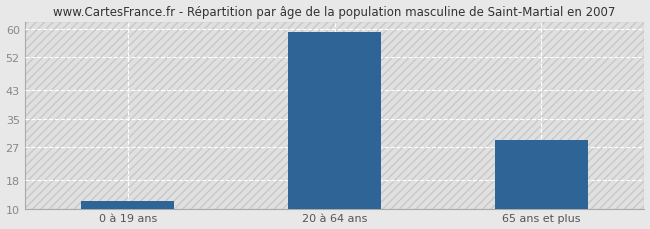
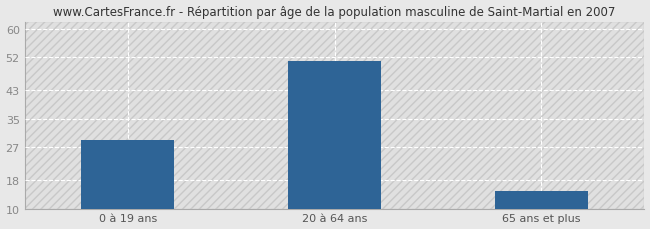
0 à 19 ans: 12 -> 29
20 à 64 ans: 59 -> 51
65 ans et plus: 29 -> 15
